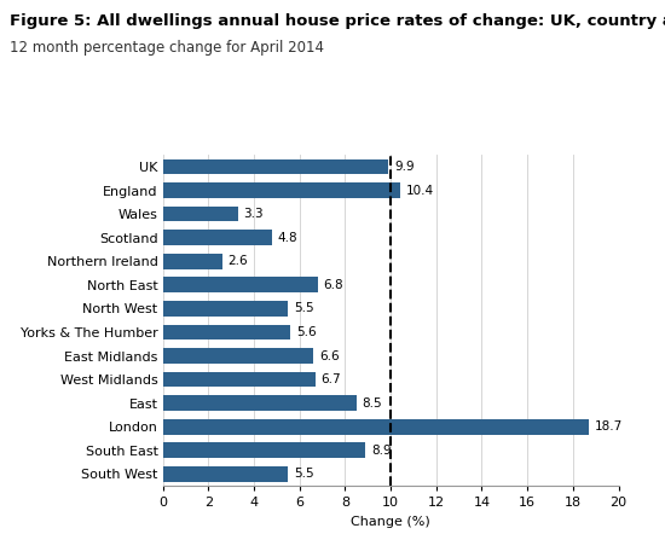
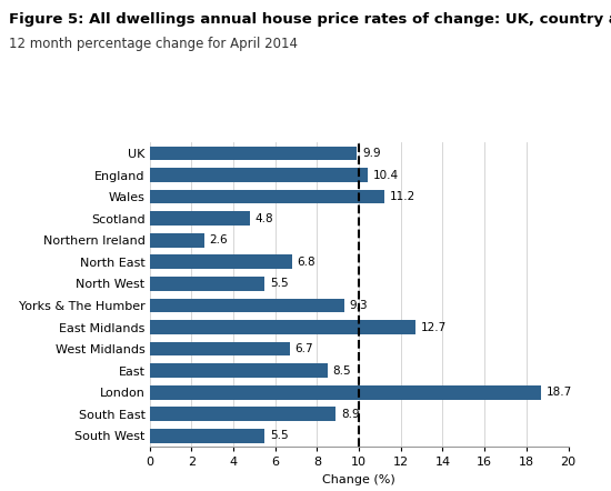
Wales: 3.3 -> 11.2
Yorks & The Humber: 5.6 -> 9.3
East Midlands: 6.6 -> 12.7
